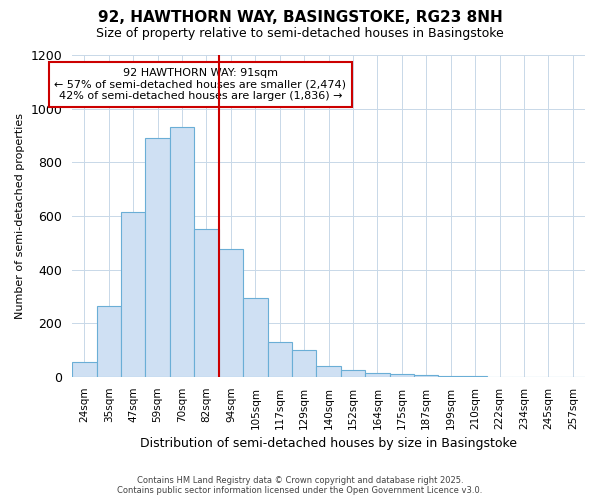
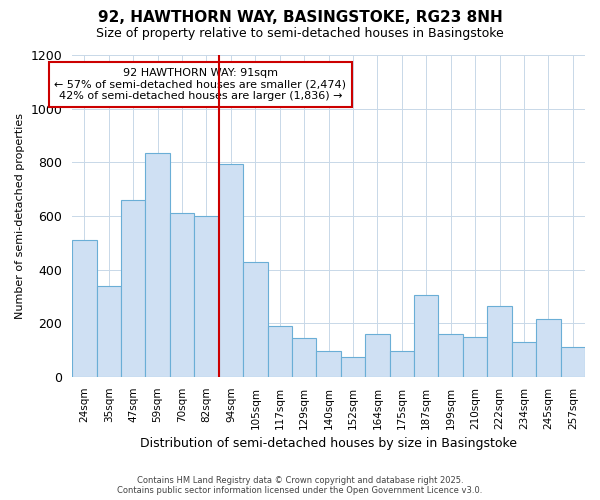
24sqm: 55 -> 510
35sqm: 265 -> 340
47sqm: 615 -> 660
59sqm: 890 -> 835
70sqm: 930 -> 610
82sqm: 550 -> 600
94sqm: 475 -> 795
105sqm: 295 -> 430
117sqm: 130 -> 190
129sqm: 100 -> 145
140sqm: 40 -> 95
152sqm: 25 -> 75
164sqm: 15 -> 160
175sqm: 10 -> 95
187sqm: 5 -> 305
199sqm: 3 -> 160
210sqm: 2 -> 150
222sqm: 1 -> 265
234sqm: 1 -> 130
245sqm: 1 -> 215
257sqm: 1 -> 110
